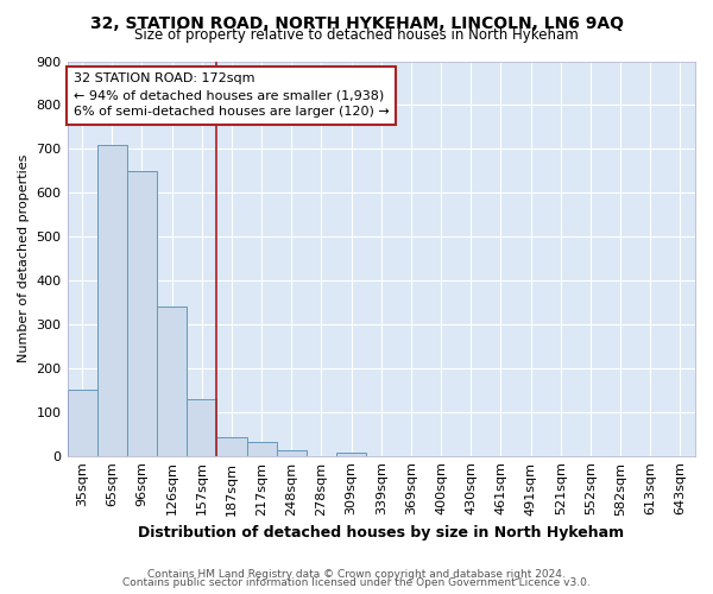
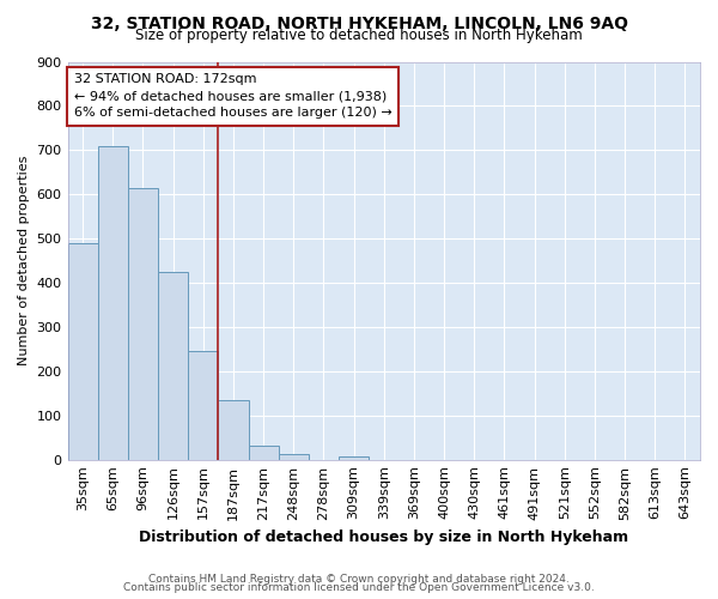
35sqm: 150 -> 490
96sqm: 650 -> 615
126sqm: 340 -> 425
157sqm: 130 -> 245
187sqm: 42 -> 135
